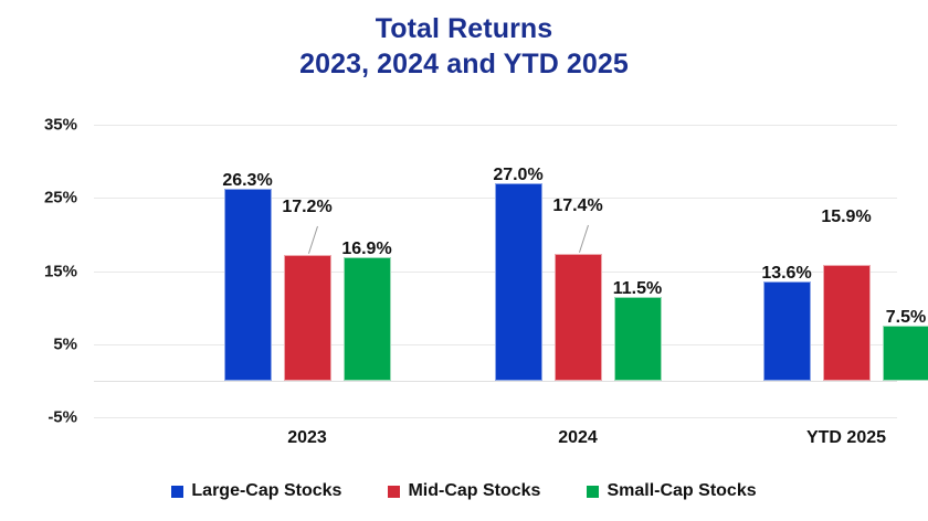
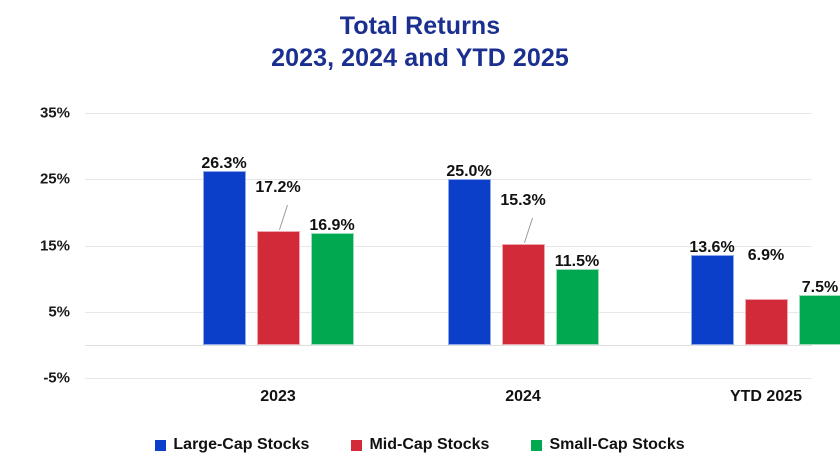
Large-Cap Stocks/2024: 27.0% -> 25.0%
Mid-Cap Stocks/2024: 17.4% -> 15.3%
Mid-Cap Stocks/YTD 2025: 15.9% -> 6.9%
